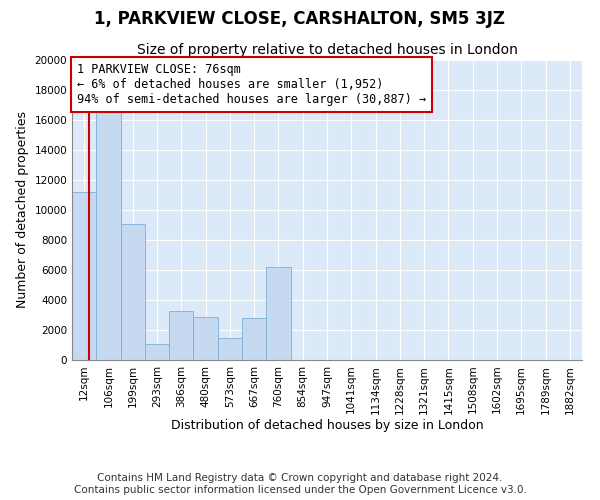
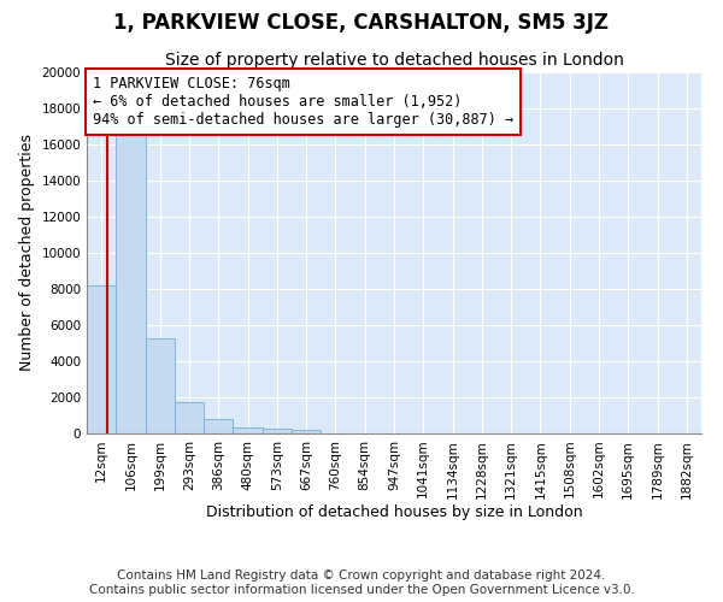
12sqm: 11200 -> 8200
199sqm: 9100 -> 5300
293sqm: 1100 -> 1800
386sqm: 3300 -> 800
480sqm: 2900 -> 400
573sqm: 1500 -> 300
667sqm: 2800 -> 200
760sqm: 6200 -> 0
